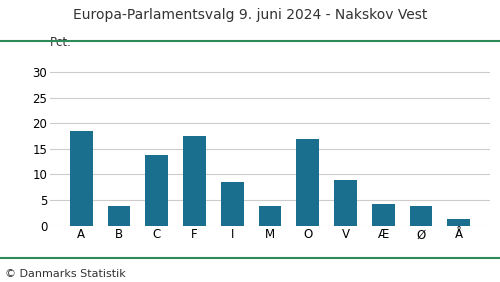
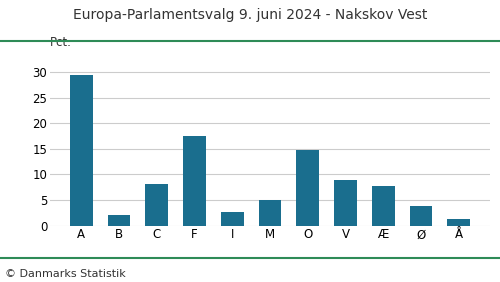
A: 18.6 -> 29.5
B: 3.8 -> 2.0
C: 13.8 -> 8.2
I: 8.6 -> 2.7
M: 3.8 -> 5.1
O: 17.0 -> 14.7
Æ: 4.2 -> 7.8
